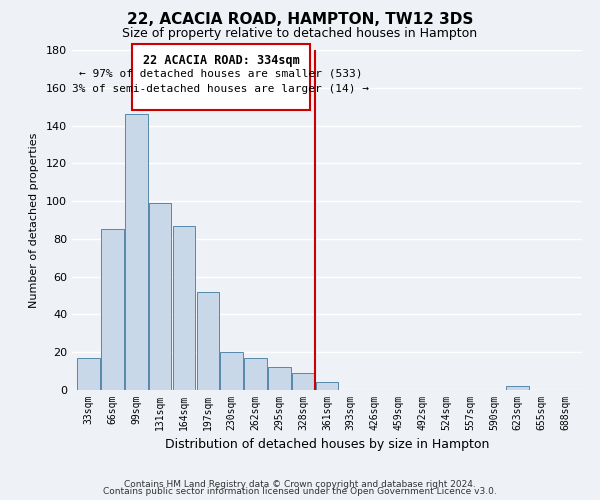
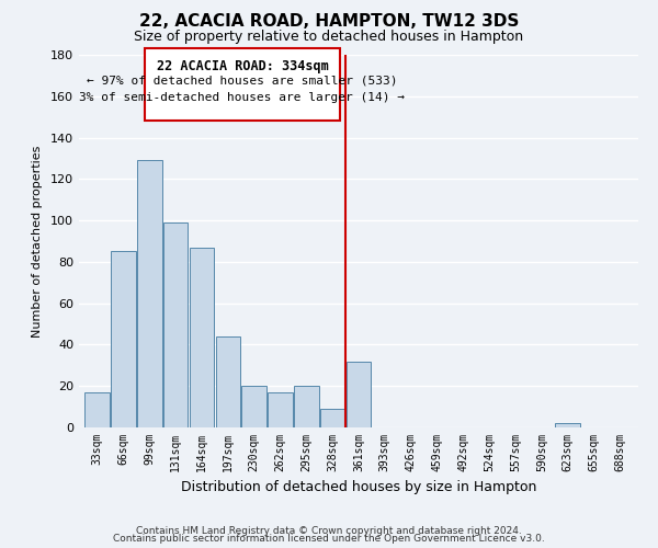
99sqm: 146 -> 129
197sqm: 52 -> 44
295sqm: 12 -> 20
361sqm: 4 -> 32
